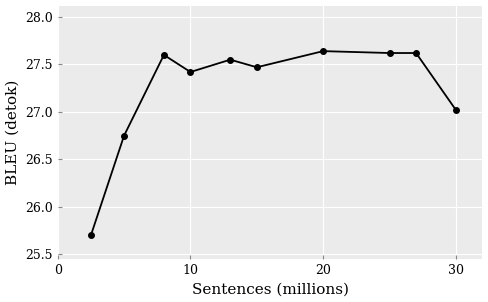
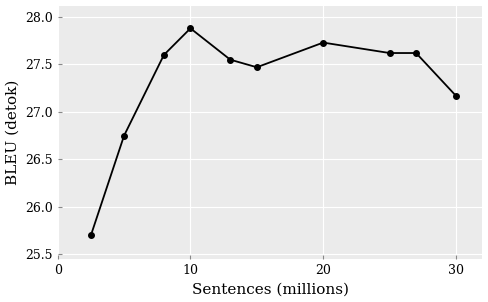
10: 27.42 -> 27.88
20: 27.64 -> 27.73
30: 27.02 -> 27.17
